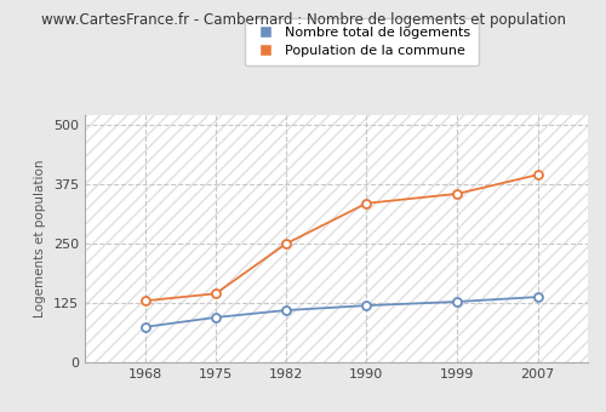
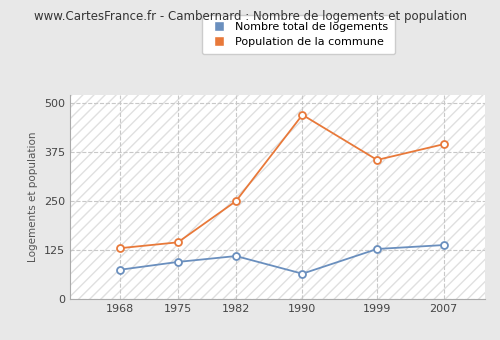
Nombre total de logements/1990: 120 -> 65
Population de la commune/1990: 335 -> 470
